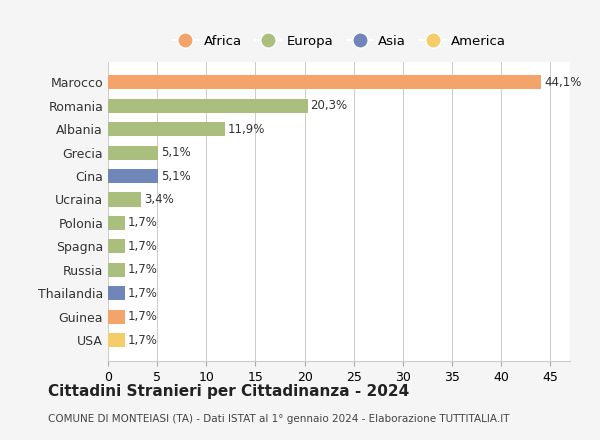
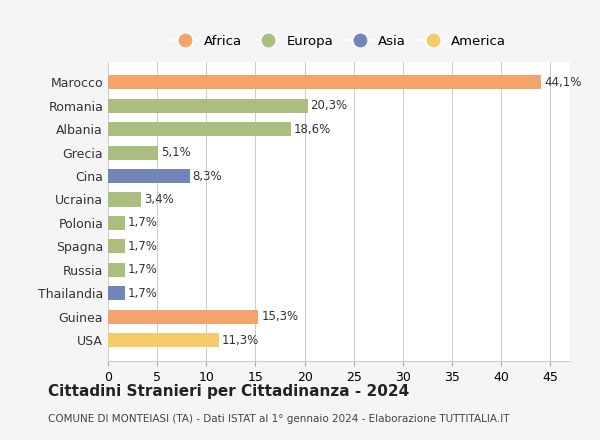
Albania: 11,9% -> 18,6%
Cina: 5,1% -> 8,3%
Guinea: 1,7% -> 15,3%
USA: 1,7% -> 11,3%
